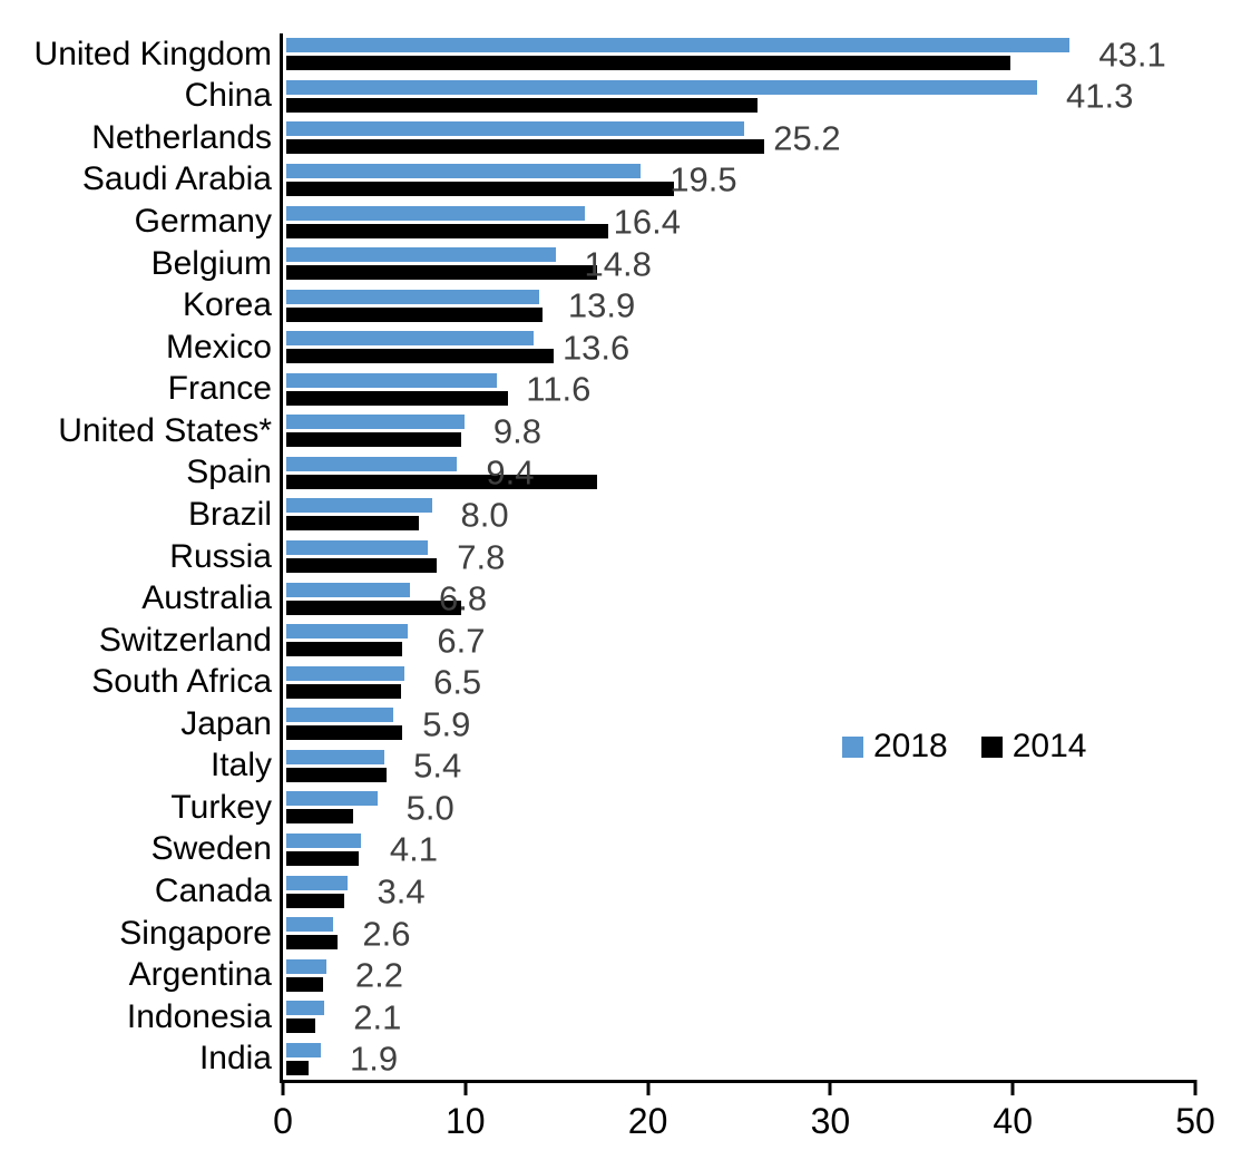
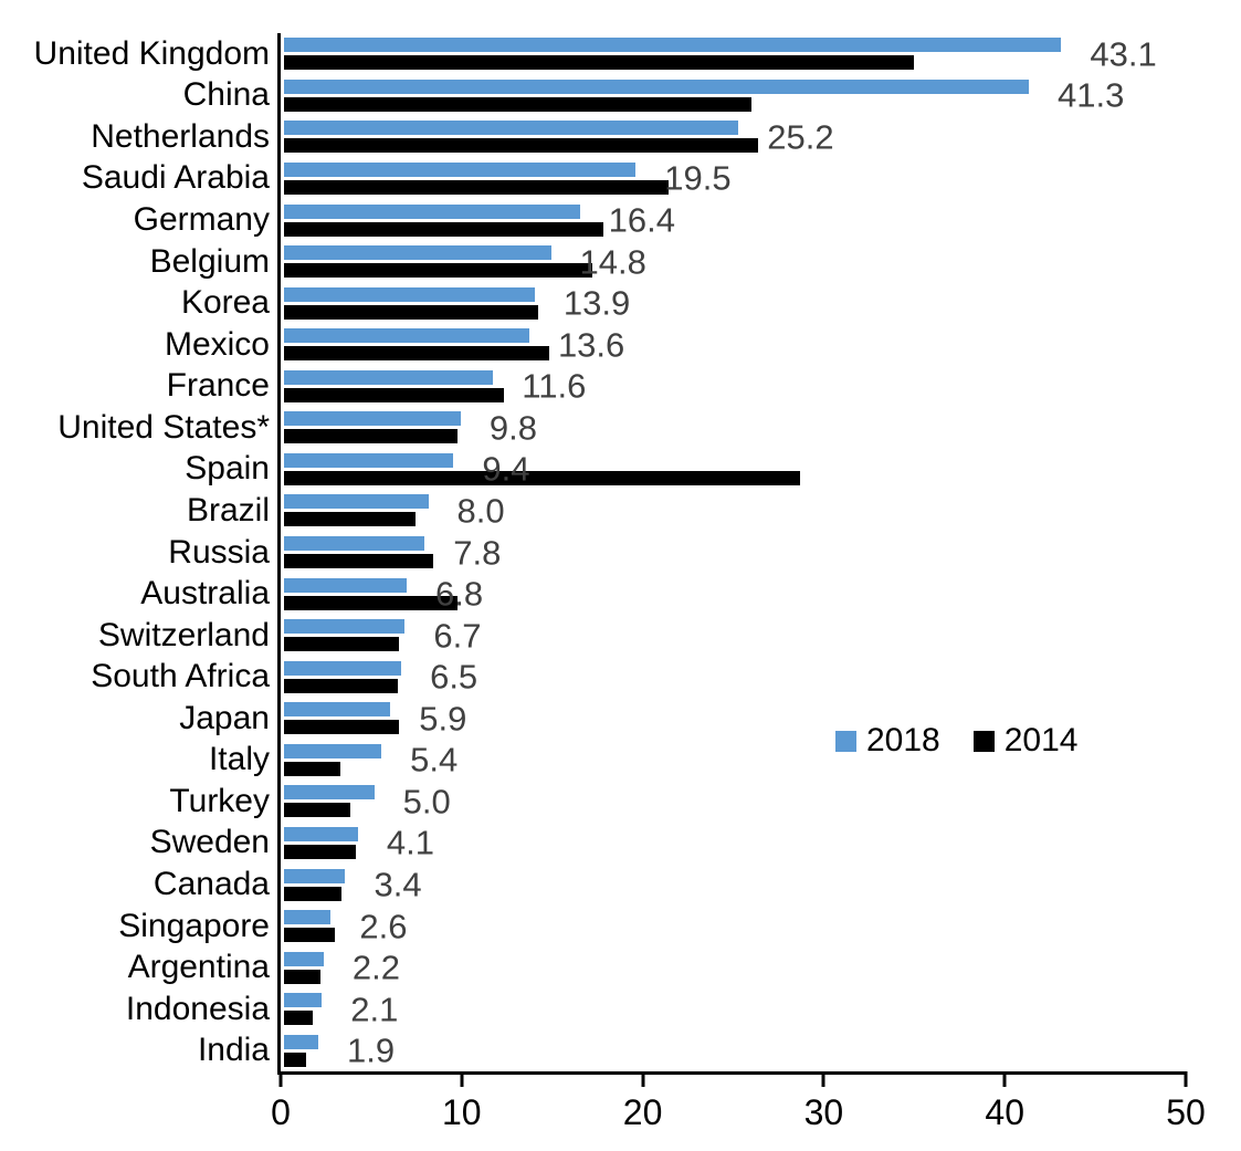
2014/United Kingdom: 39.8 -> 34.9
2014/Spain: 17.1 -> 28.6
2014/Italy: 5.5 -> 3.1
